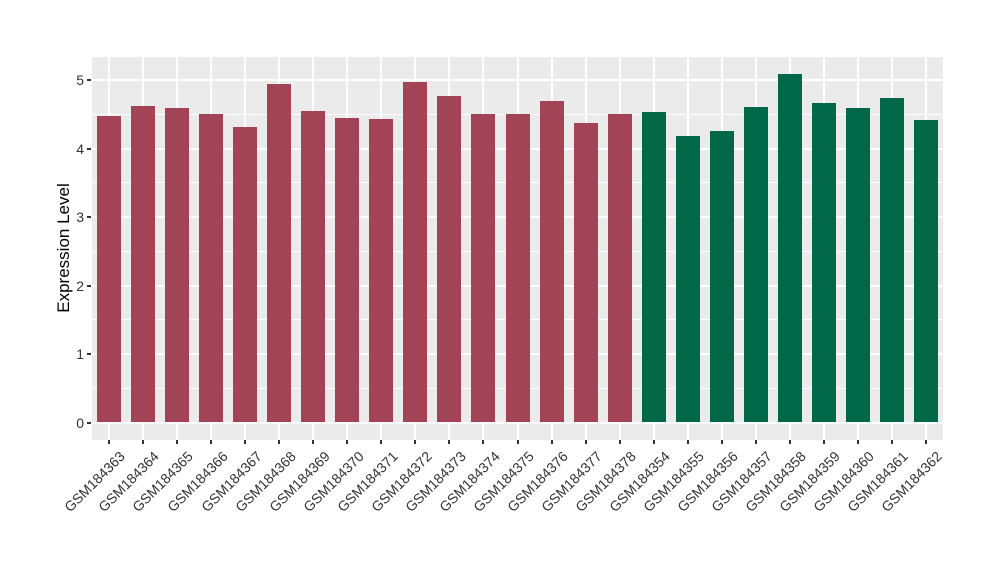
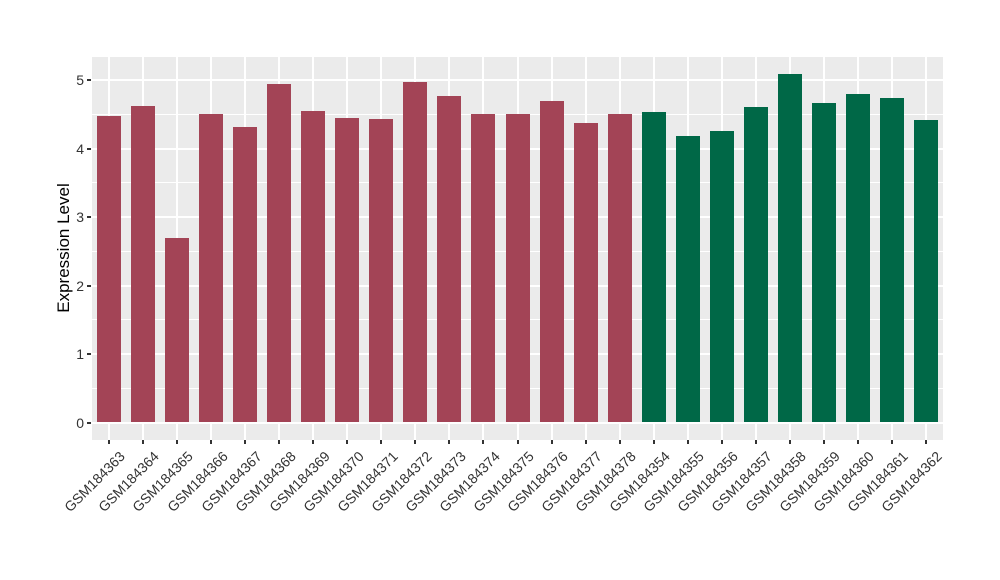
GSM184365: 4.6 -> 2.7
GSM184360: 4.6 -> 4.8
